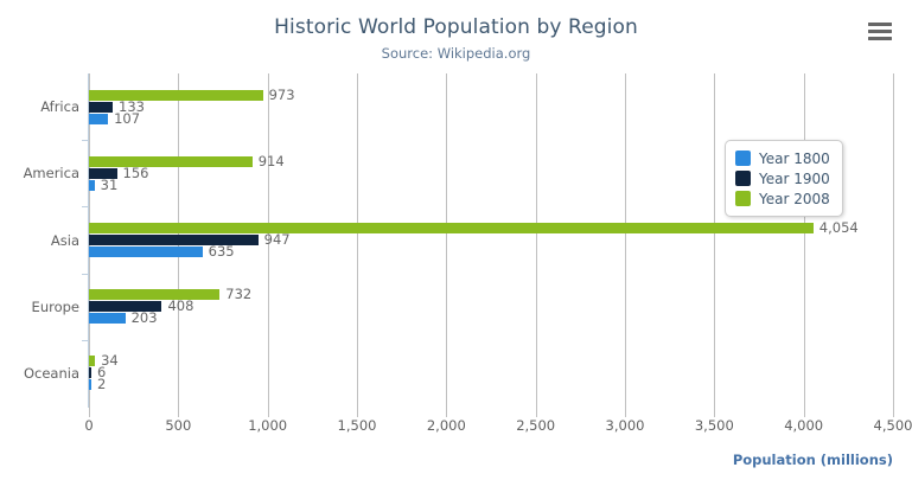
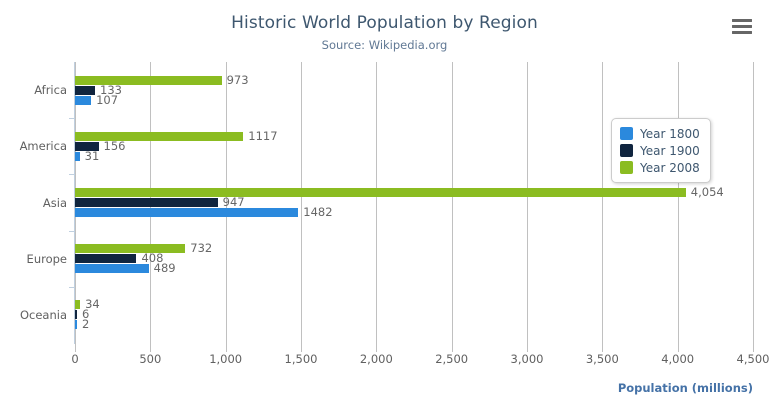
Year 2008/America: 914 -> 1117
Year 1800/Asia: 635 -> 1482
Year 1800/Europe: 203 -> 489
